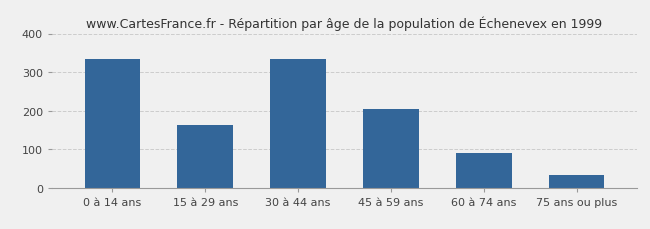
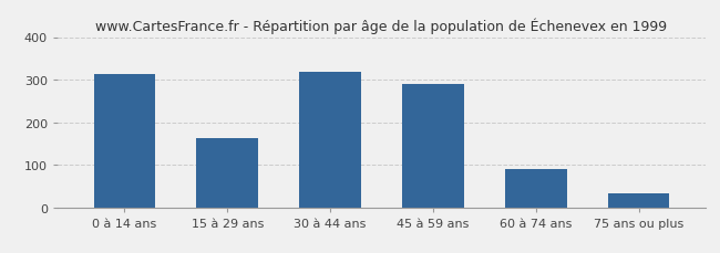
0 à 14 ans: 335 -> 313
30 à 44 ans: 335 -> 317
45 à 59 ans: 205 -> 290
